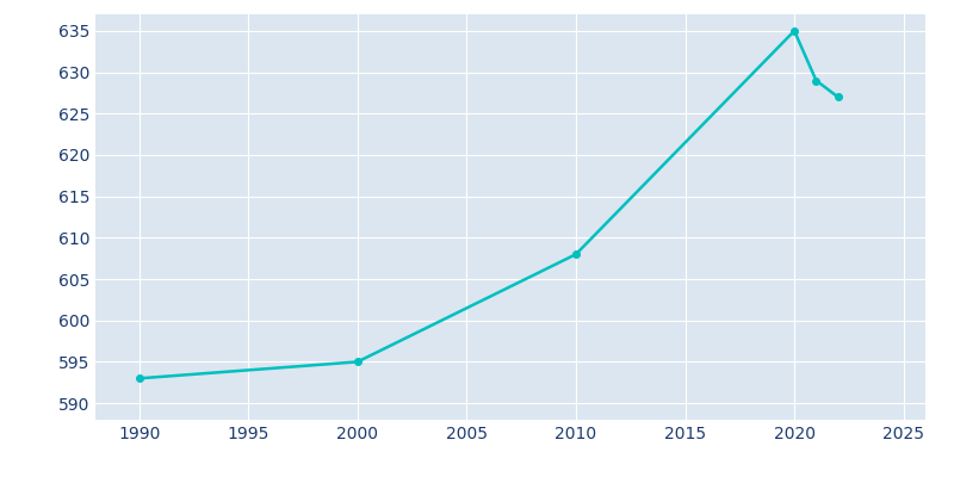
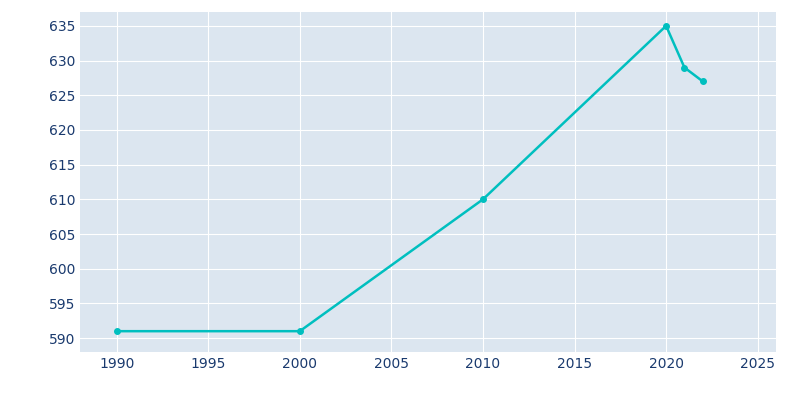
1990: 593 -> 591
2000: 595 -> 591
2010: 608 -> 610
